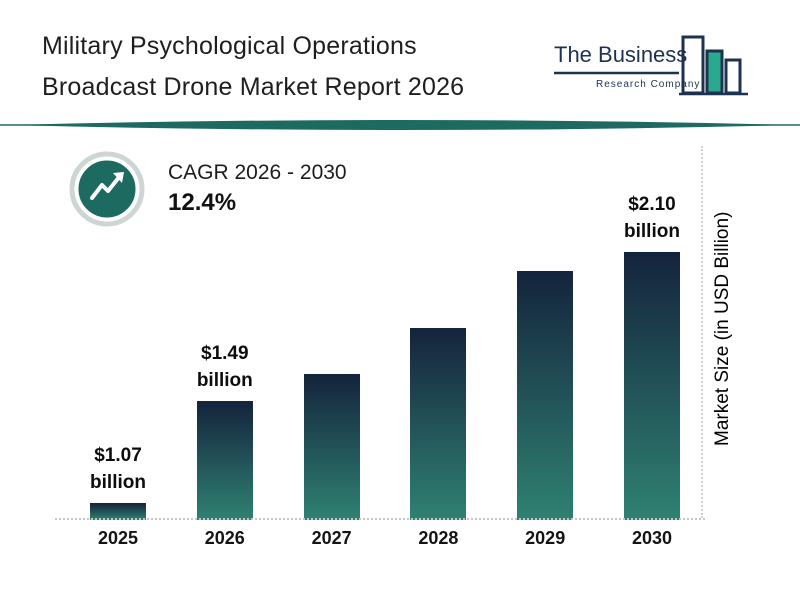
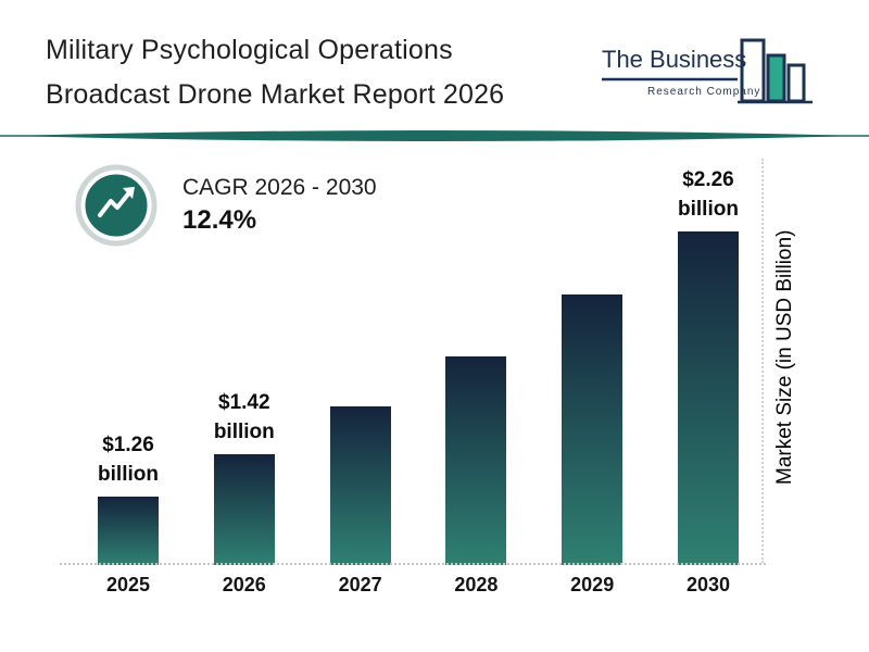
2025: $1.07 -> $1.26
2026: $1.49 -> $1.42
2030: $2.10 -> $2.26
